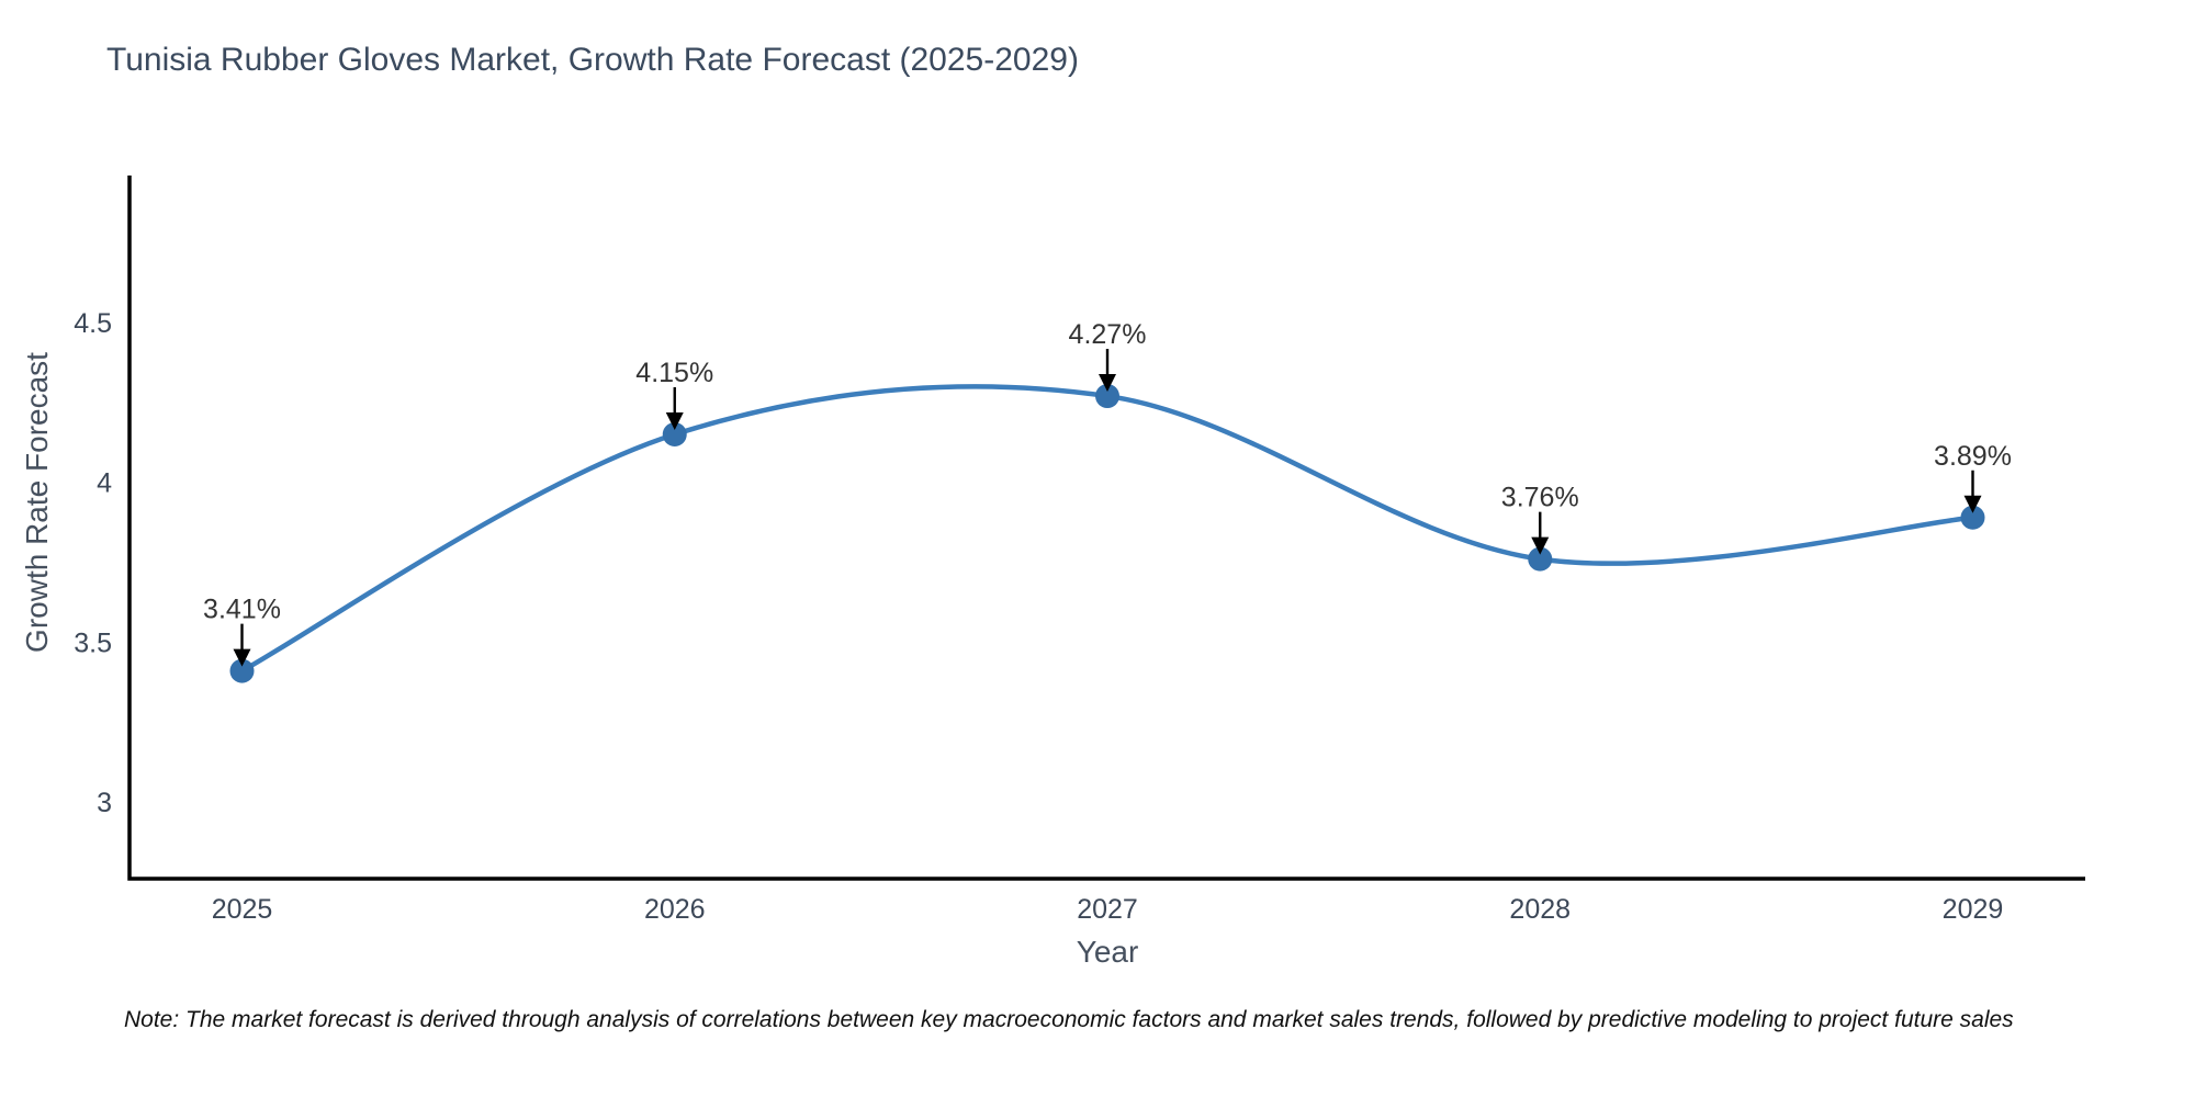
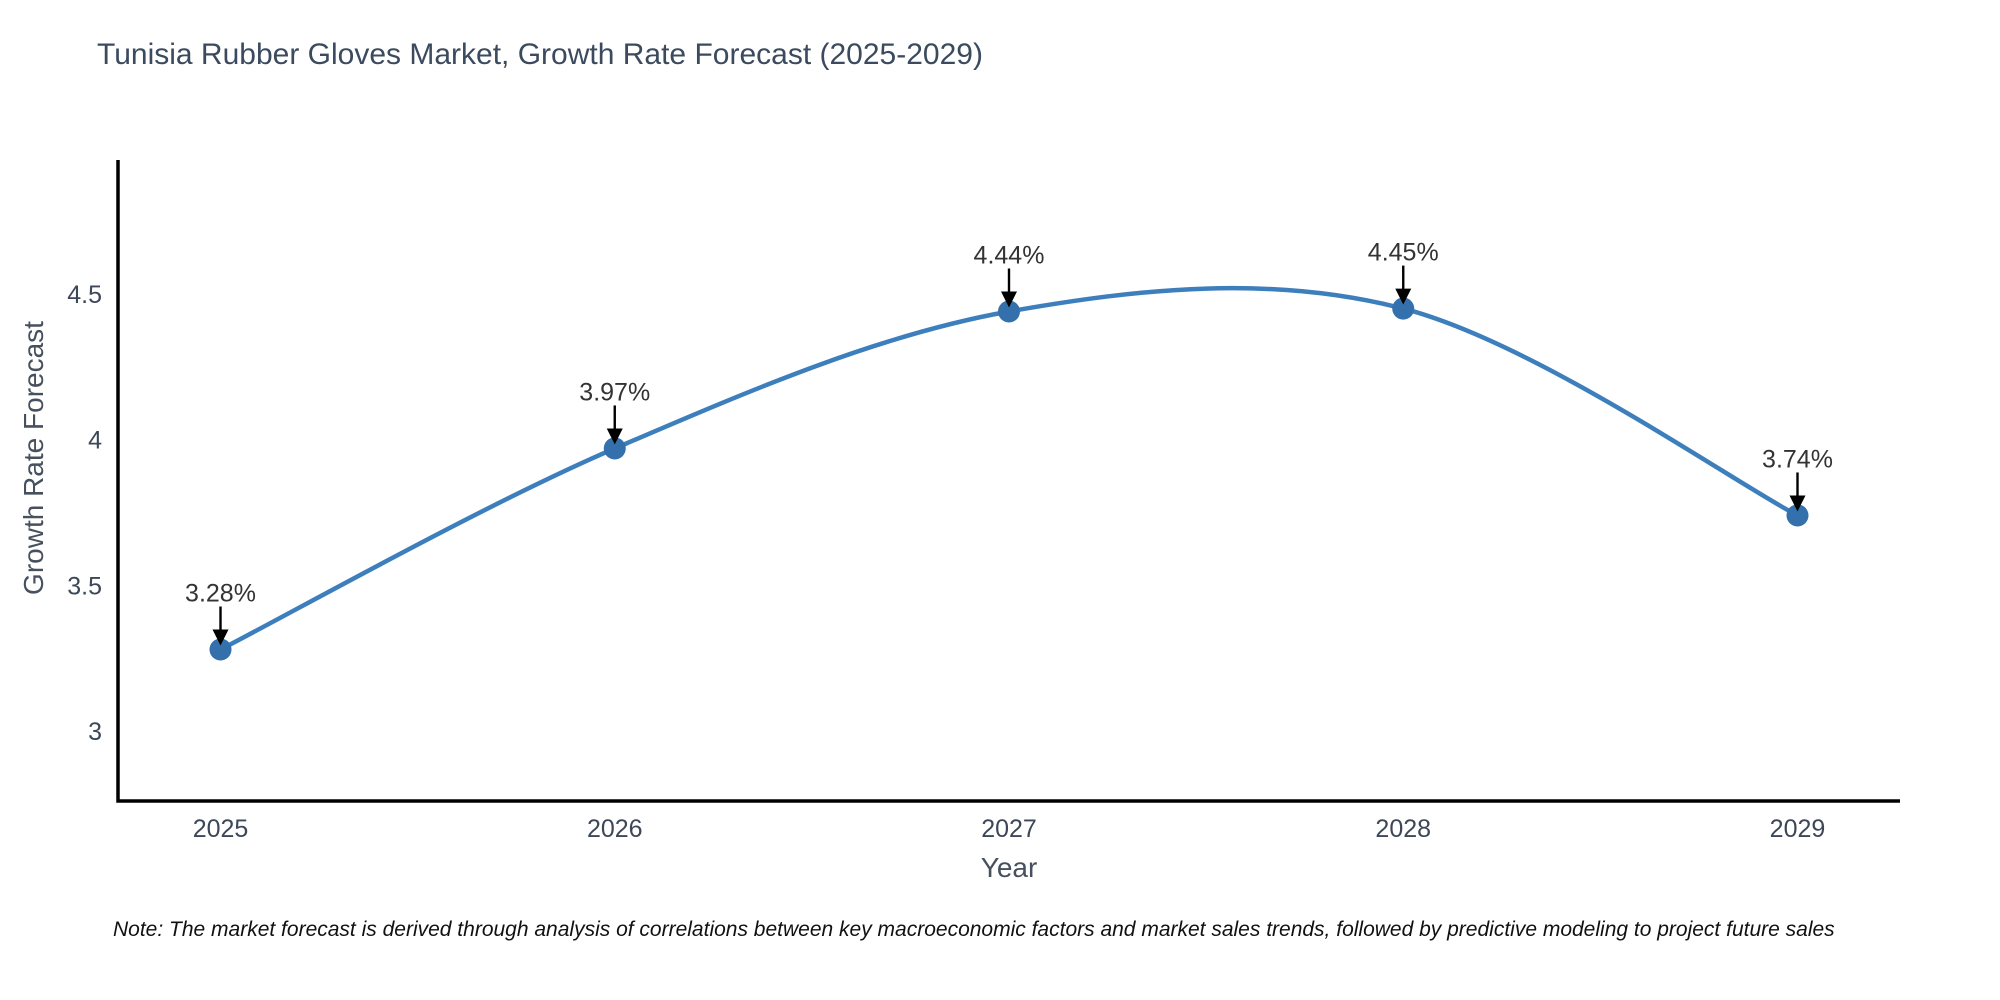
2025: 3.41% -> 3.28%
2026: 4.15% -> 3.97%
2027: 4.27% -> 4.44%
2028: 3.76% -> 4.45%
2029: 3.89% -> 3.74%
